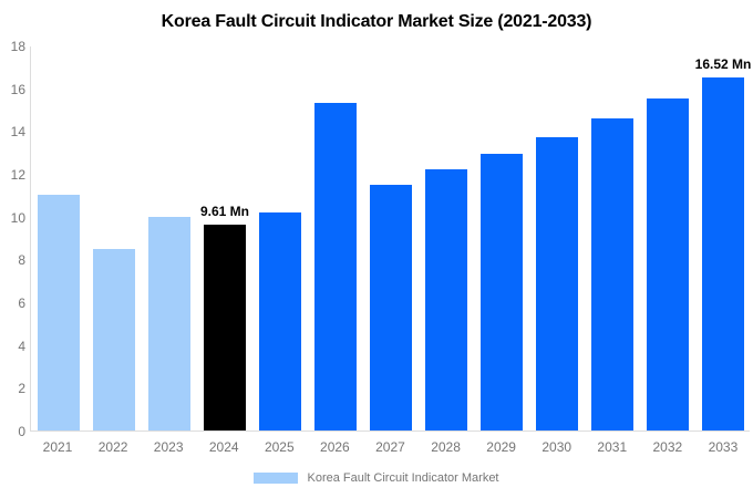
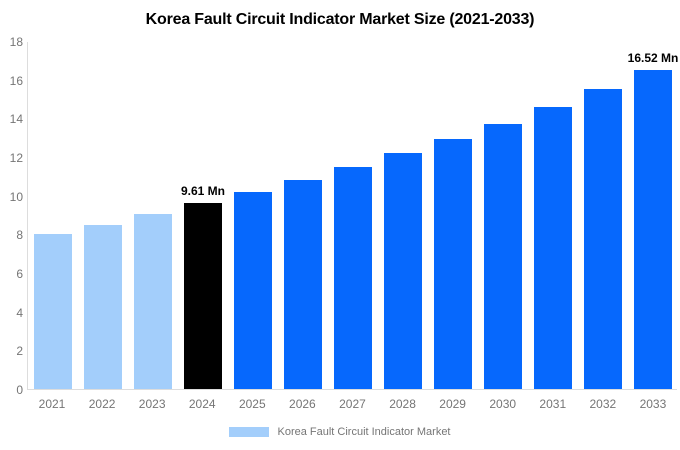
2021: 11.0 -> 8.0
2023: 10.0 -> 9.1
2026: 15.3 -> 10.8
